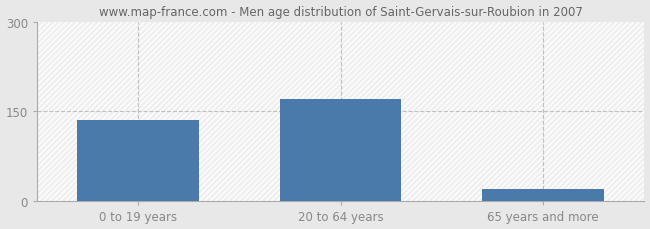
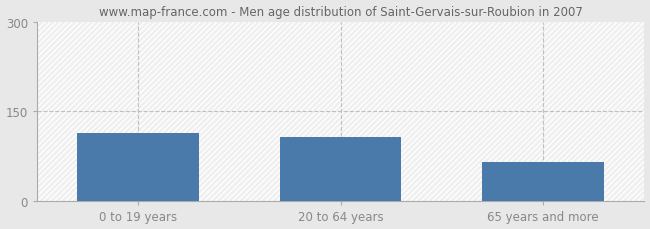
0 to 19 years: 135 -> 114
20 to 64 years: 170 -> 108
65 years and more: 20 -> 66
